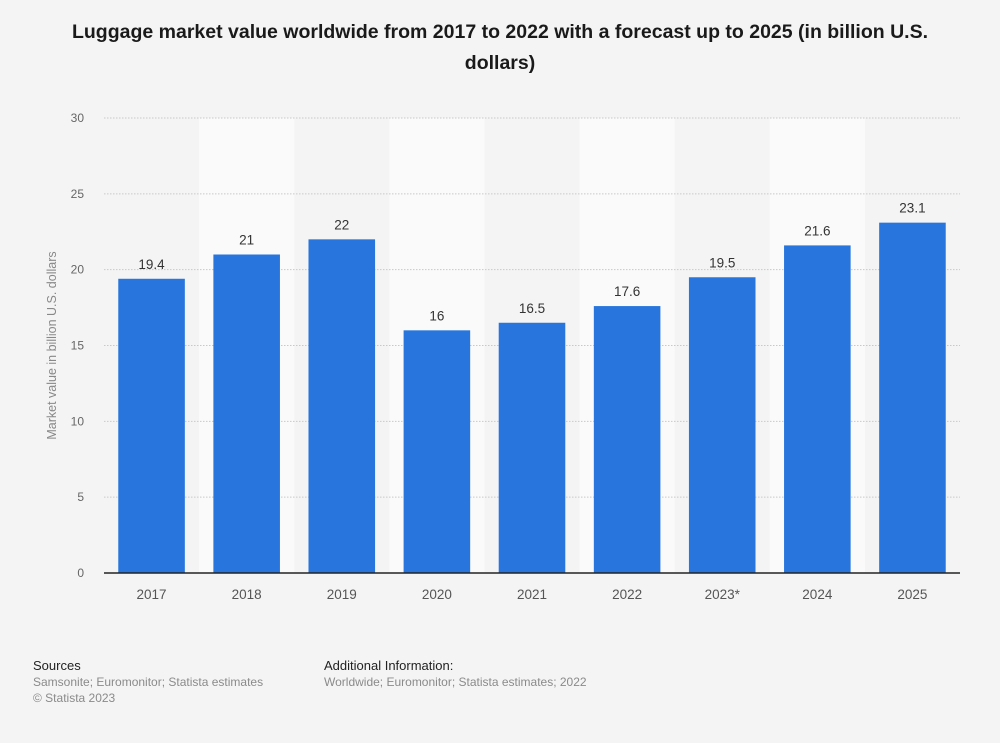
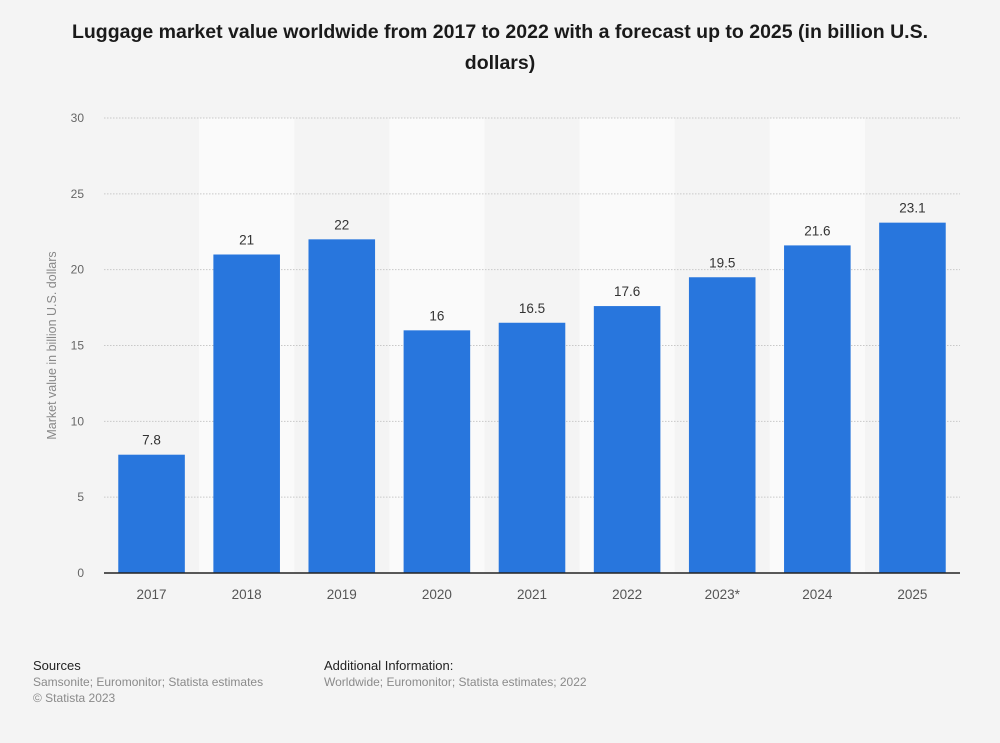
2017: 19.4 -> 7.8
